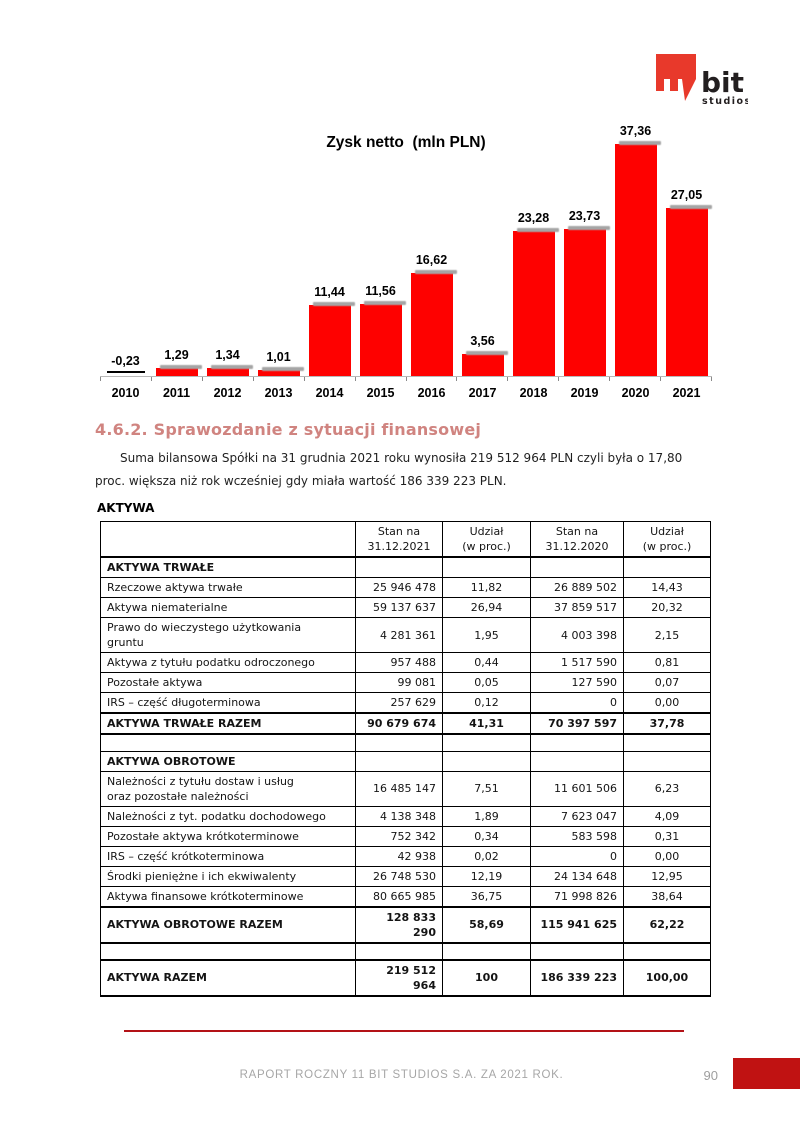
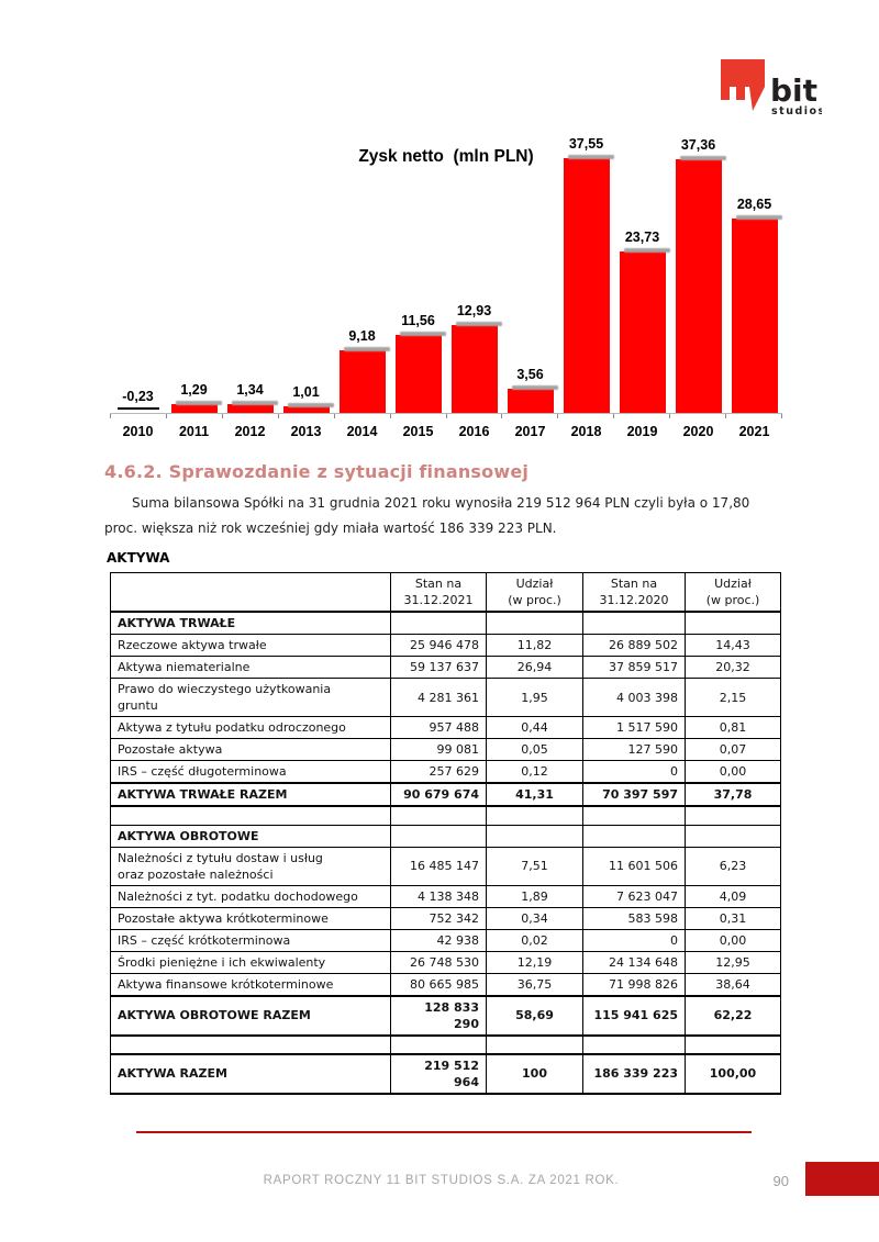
2014: 11,44 -> 9,18
2016: 16,62 -> 12,93
2018: 23,28 -> 37,55
2021: 27,05 -> 28,65
